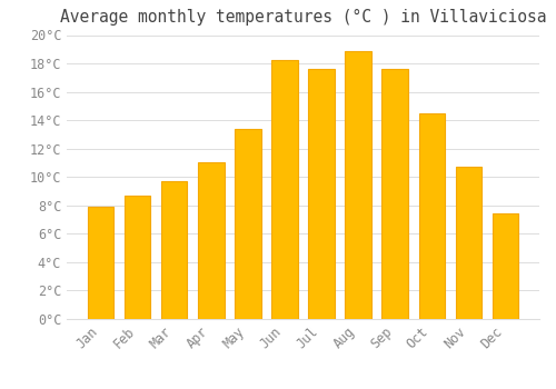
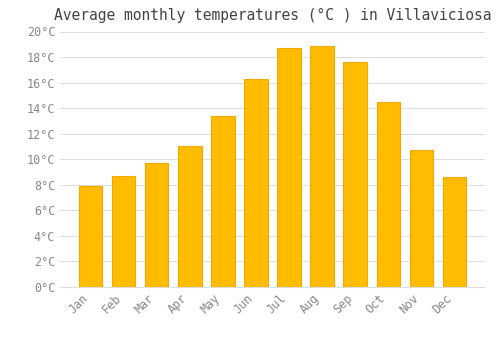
Jun: 18.2°C -> 16.3°C
Jul: 17.6°C -> 18.7°C
Dec: 7.4°C -> 8.6°C
